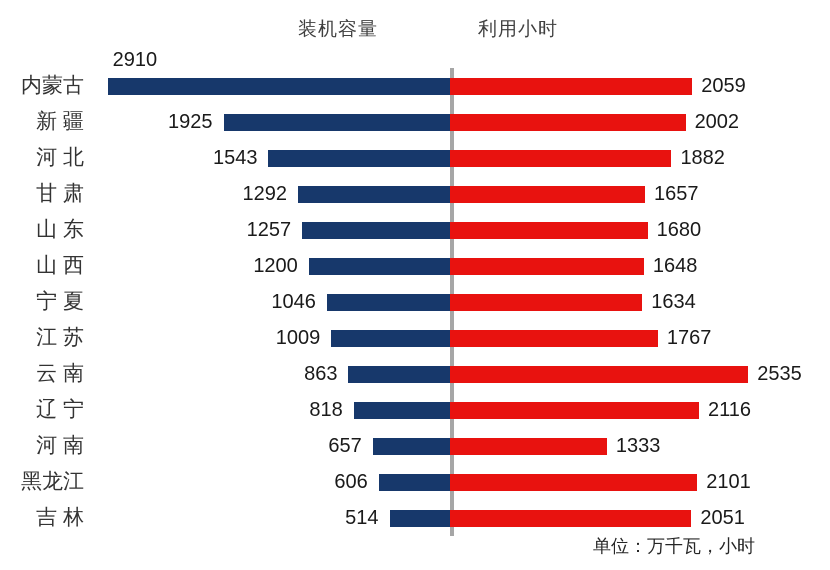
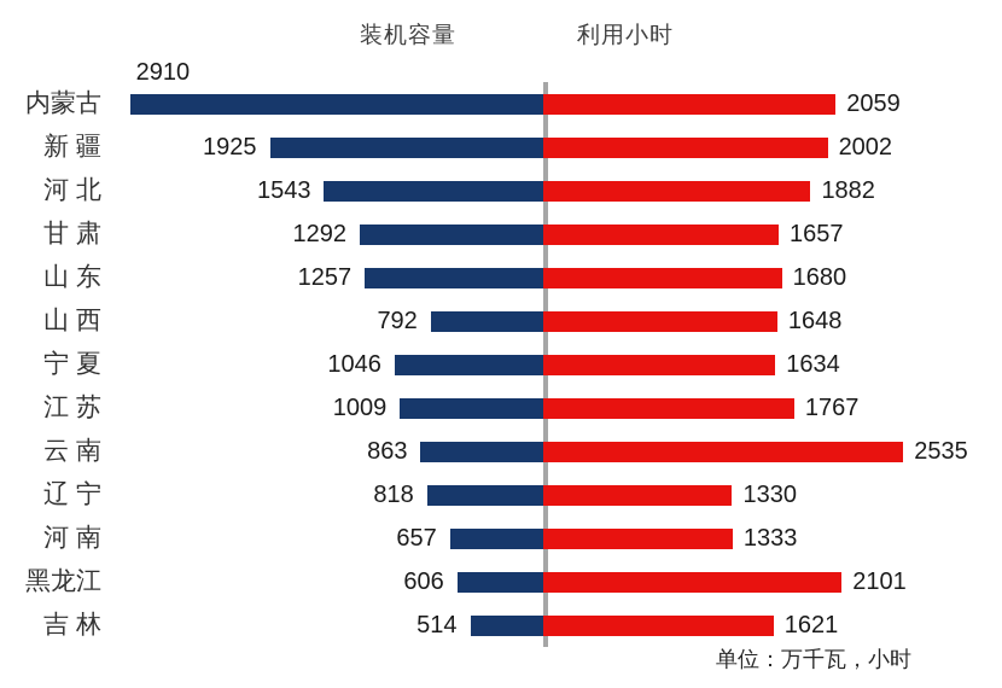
装机容量/山 西: 1200 -> 792
利用小时/辽 宁: 2116 -> 1330
利用小时/吉 林: 2051 -> 1621
